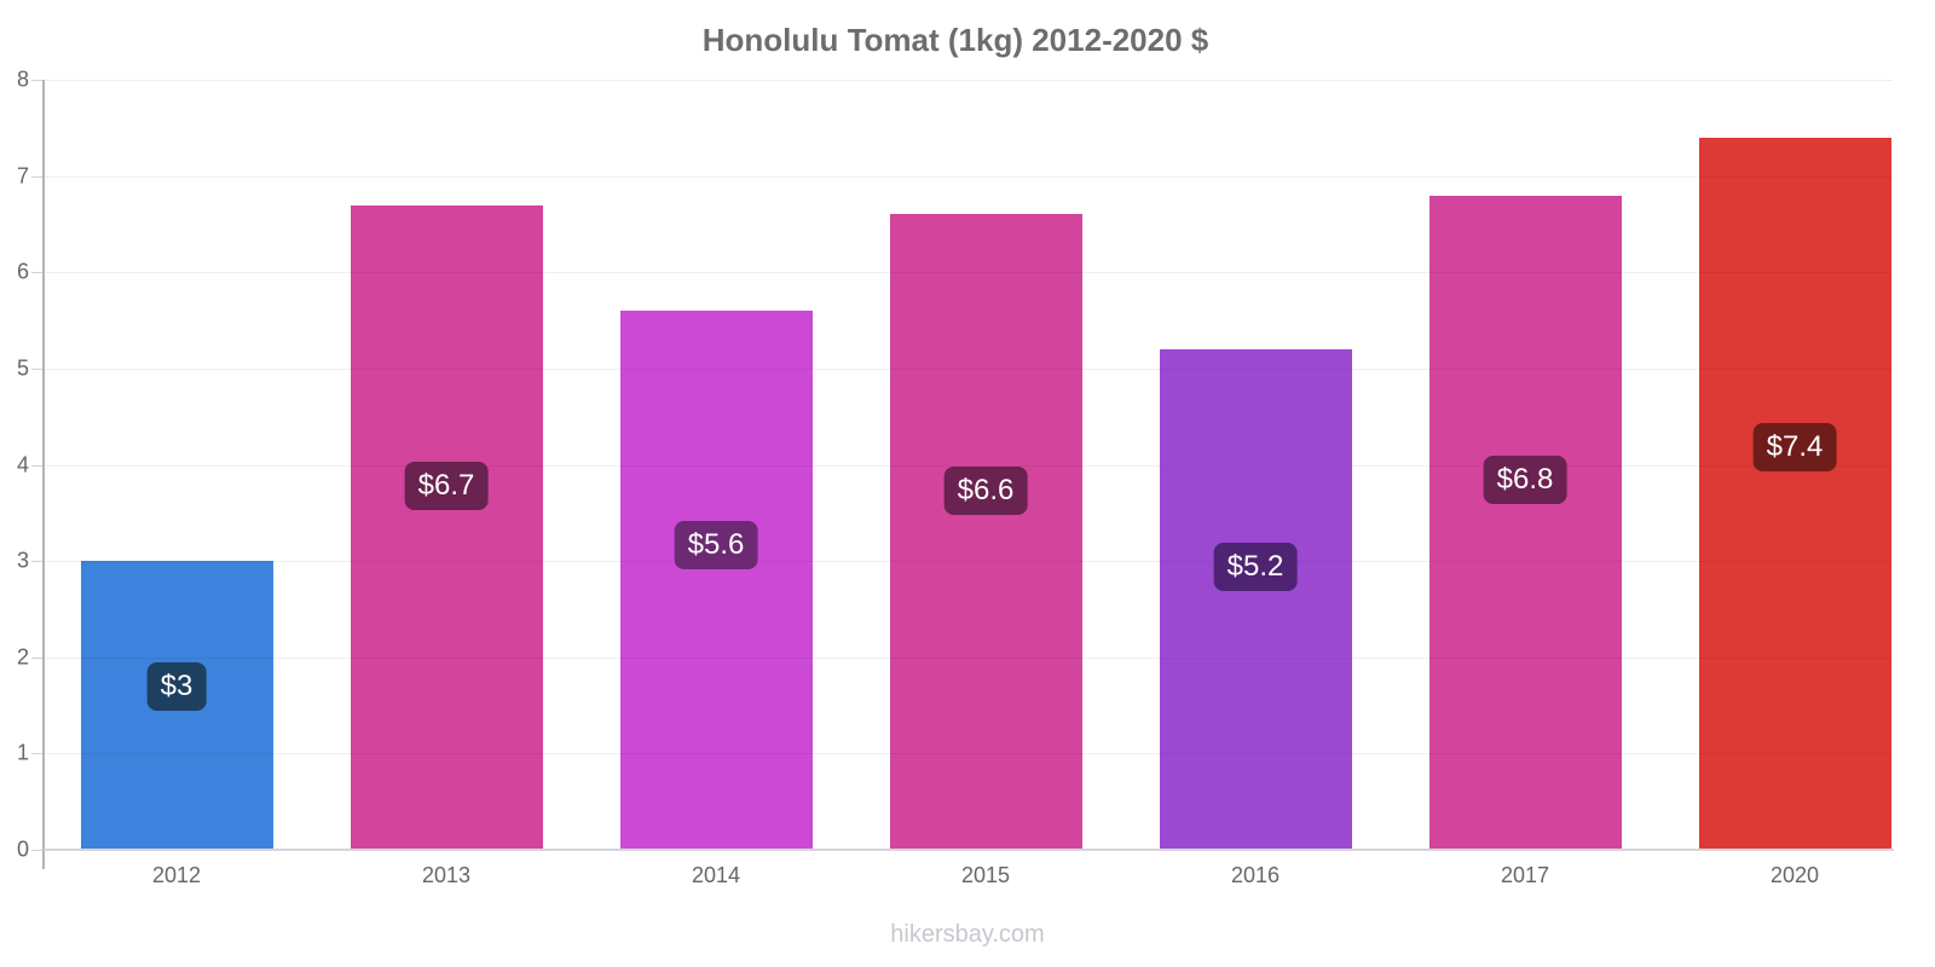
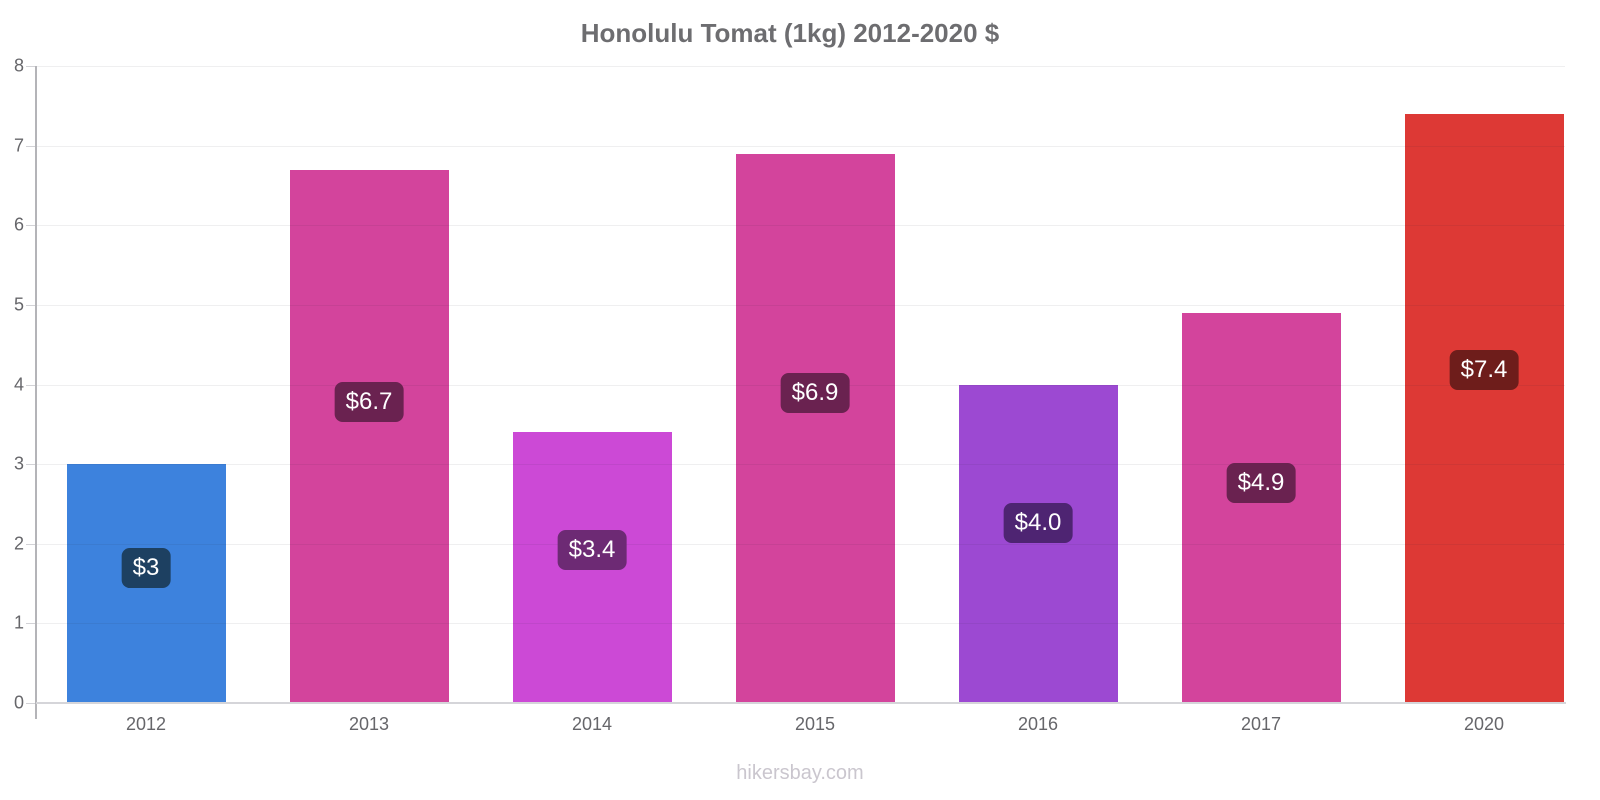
2014: $5.6 -> $3.4
2015: $6.6 -> $6.9
2016: $5.2 -> $4.0
2017: $6.8 -> $4.9
